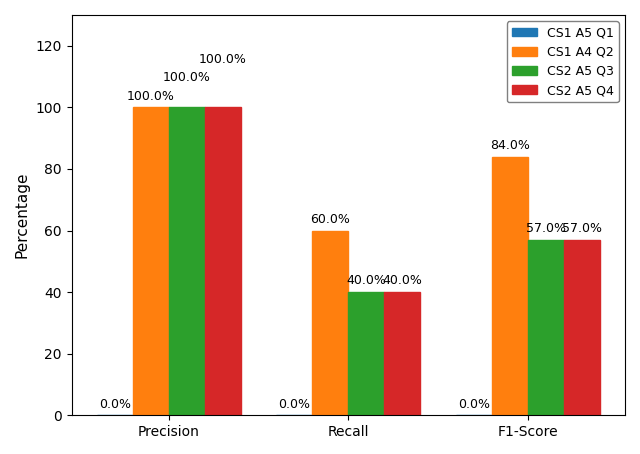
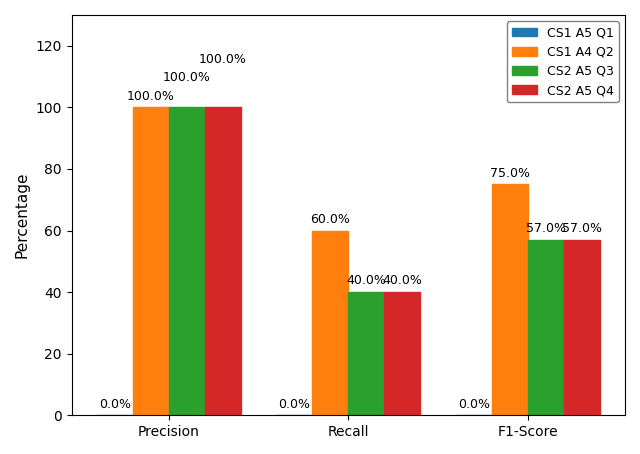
CS1 A4 Q2/F1-Score: 84.0% -> 75.0%
